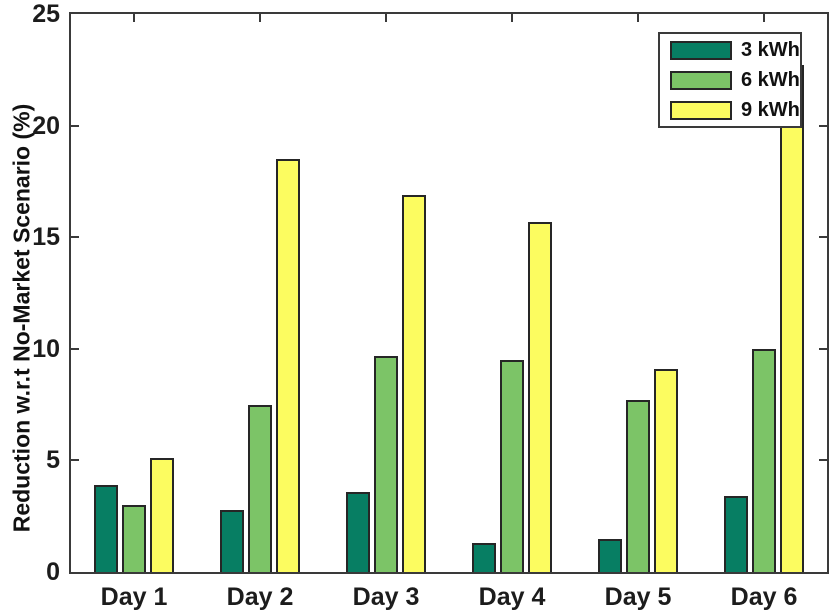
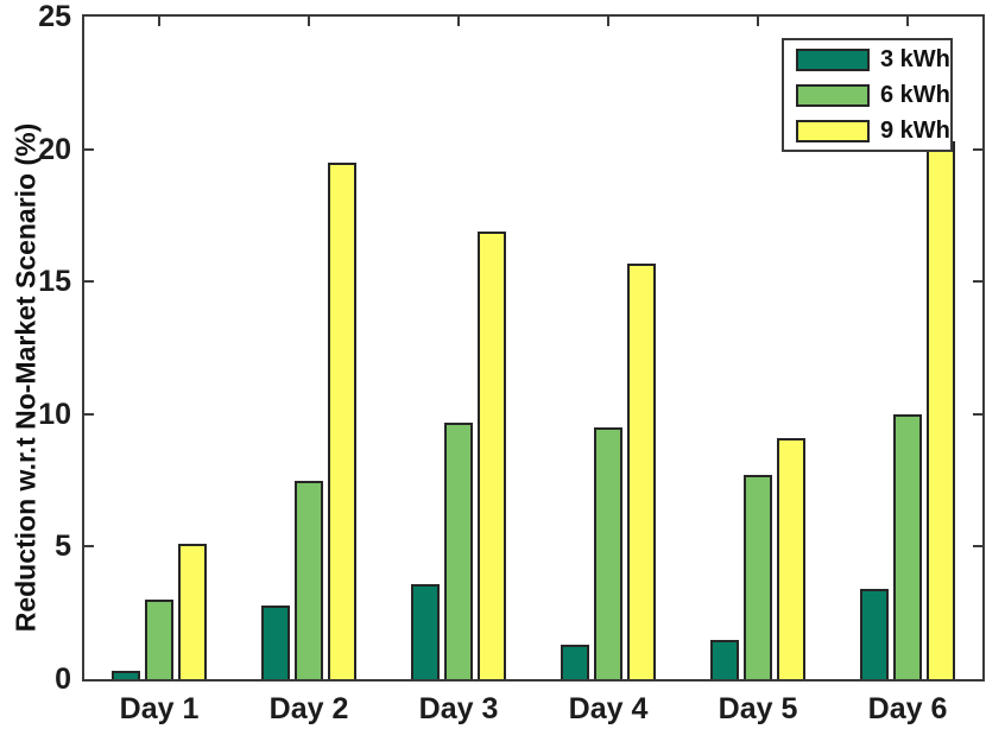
3 kWh/Day 1: 3.9 -> 0.3
9 kWh/Day 2: 18.5 -> 19.5
9 kWh/Day 6: 22.7 -> 20.3
